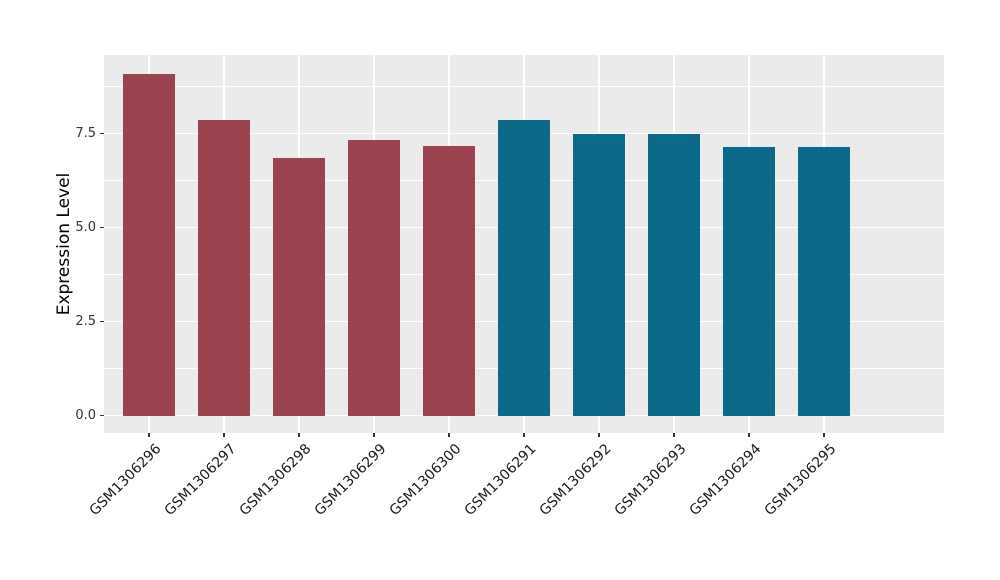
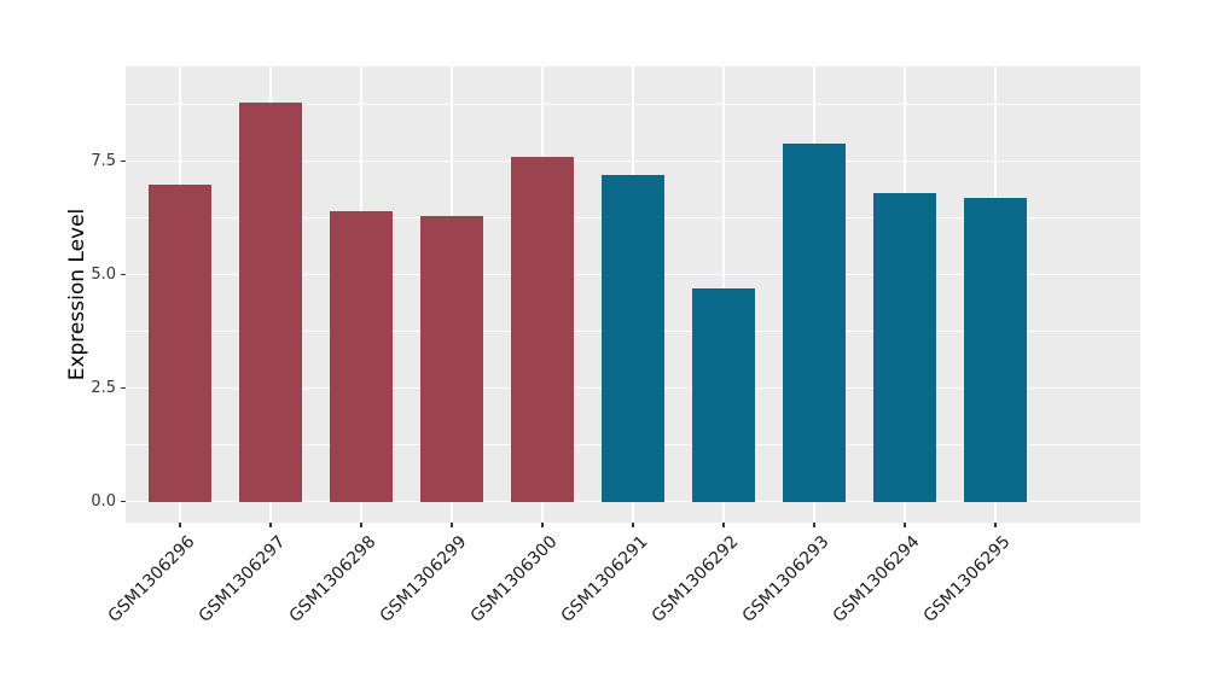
GSM1306296: 9.1 -> 7.0
GSM1306297: 7.9 -> 8.8
GSM1306298: 6.8 -> 6.4
GSM1306299: 7.3 -> 6.3
GSM1306300: 7.2 -> 7.6
GSM1306291: 7.9 -> 7.2
GSM1306292: 7.5 -> 4.7
GSM1306293: 7.5 -> 7.9
GSM1306294: 7.2 -> 6.8
GSM1306295: 7.1 -> 6.7
